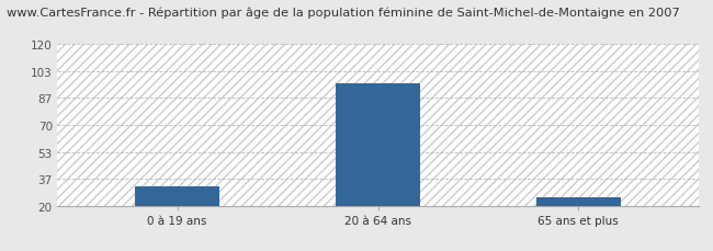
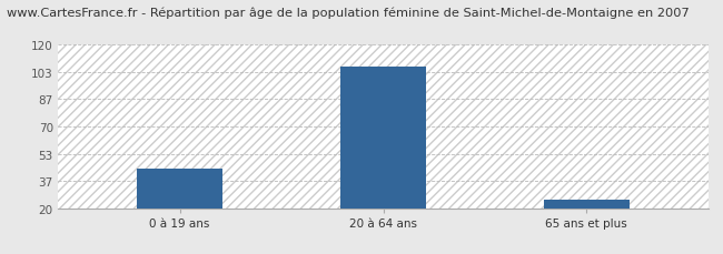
0 à 19 ans: 32 -> 44
20 à 64 ans: 96 -> 107
